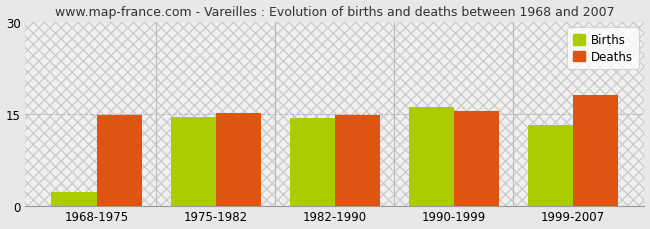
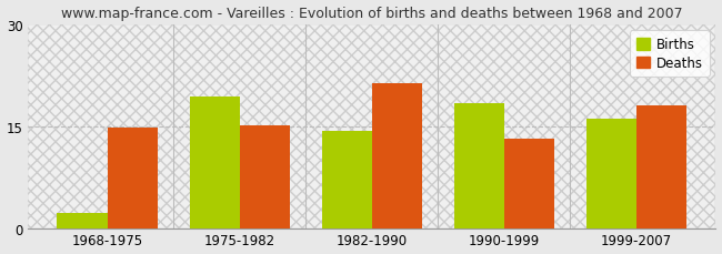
Births/1975-1982: 14.4 -> 19.4
Deaths/1982-1990: 14.7 -> 21.2
Births/1990-1999: 16.0 -> 18.4
Deaths/1990-1999: 15.4 -> 13.2
Births/1999-2007: 13.2 -> 16.0
